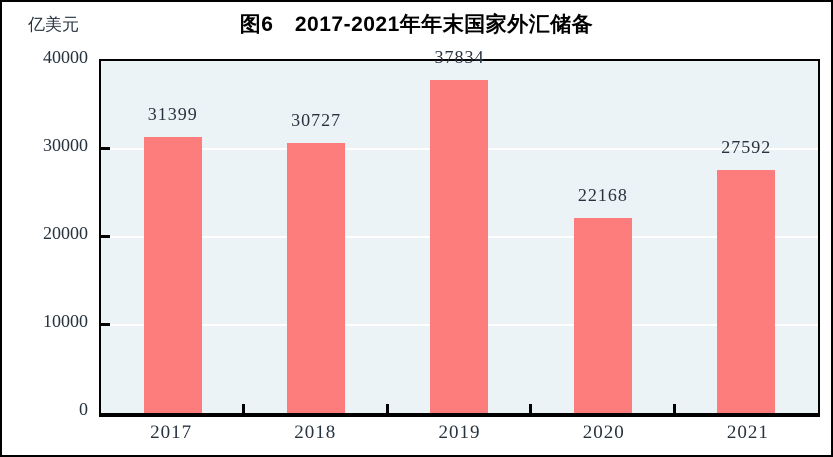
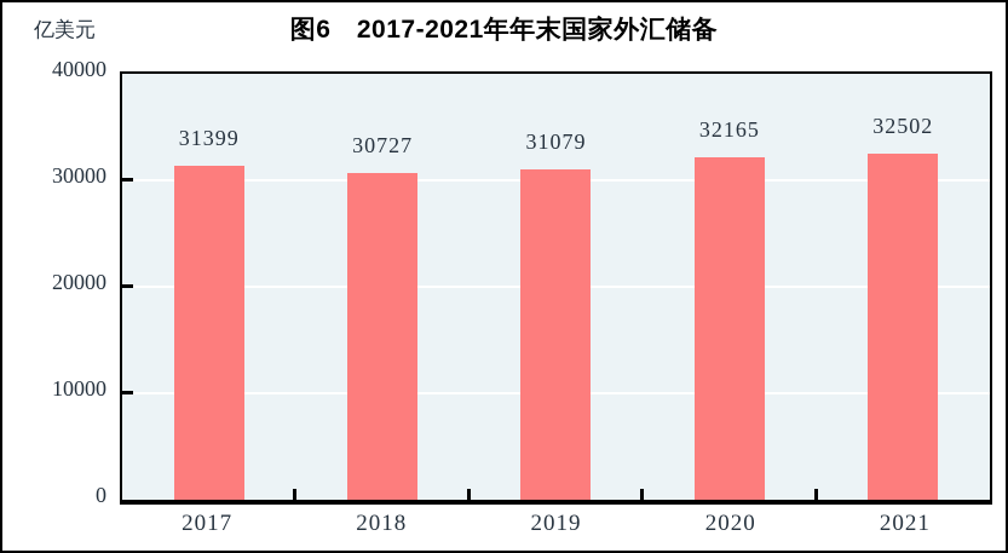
2019: 37834 -> 31079
2020: 22168 -> 32165
2021: 27592 -> 32502
